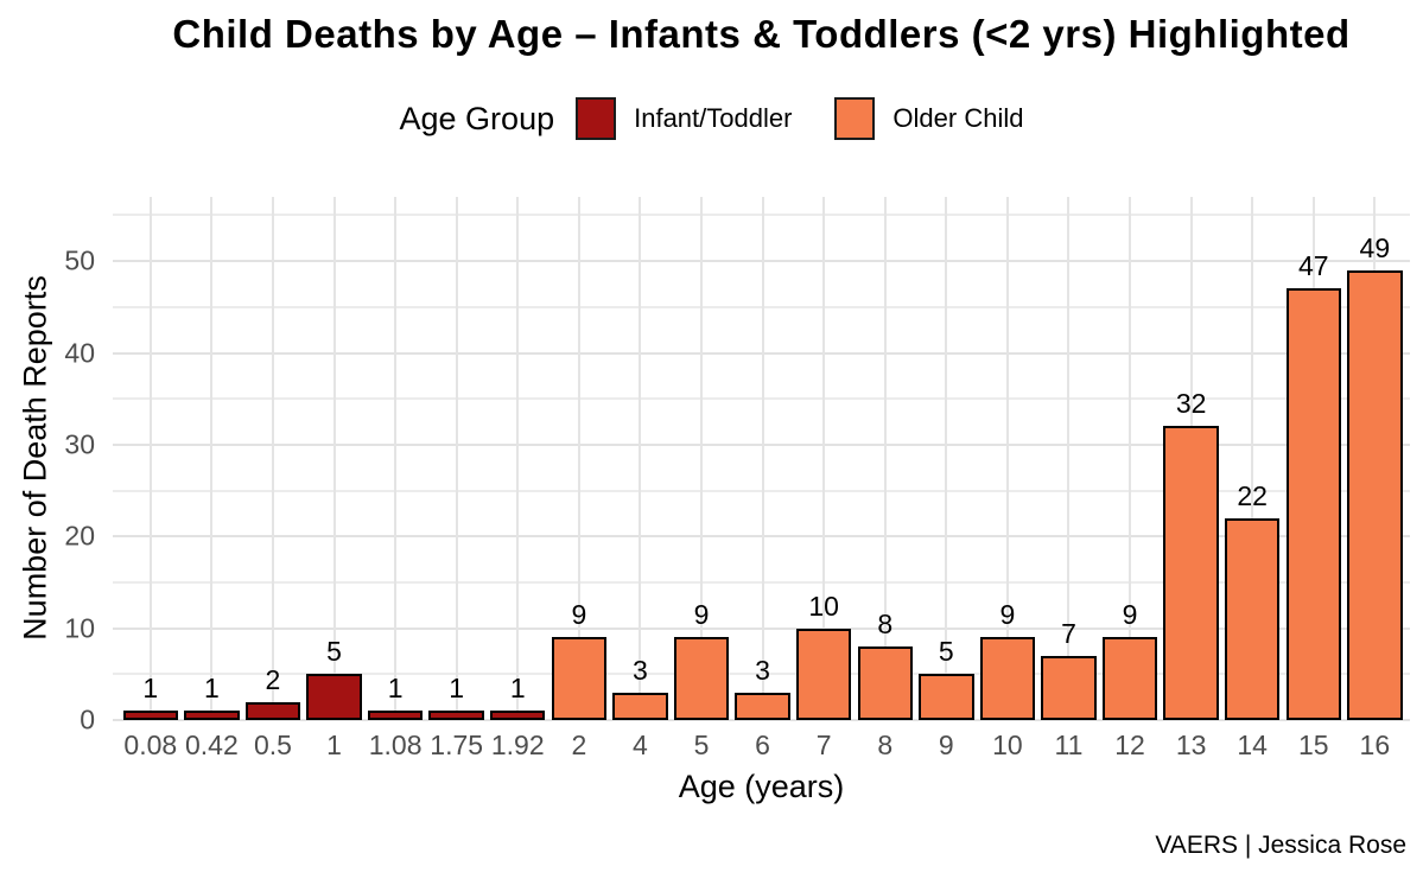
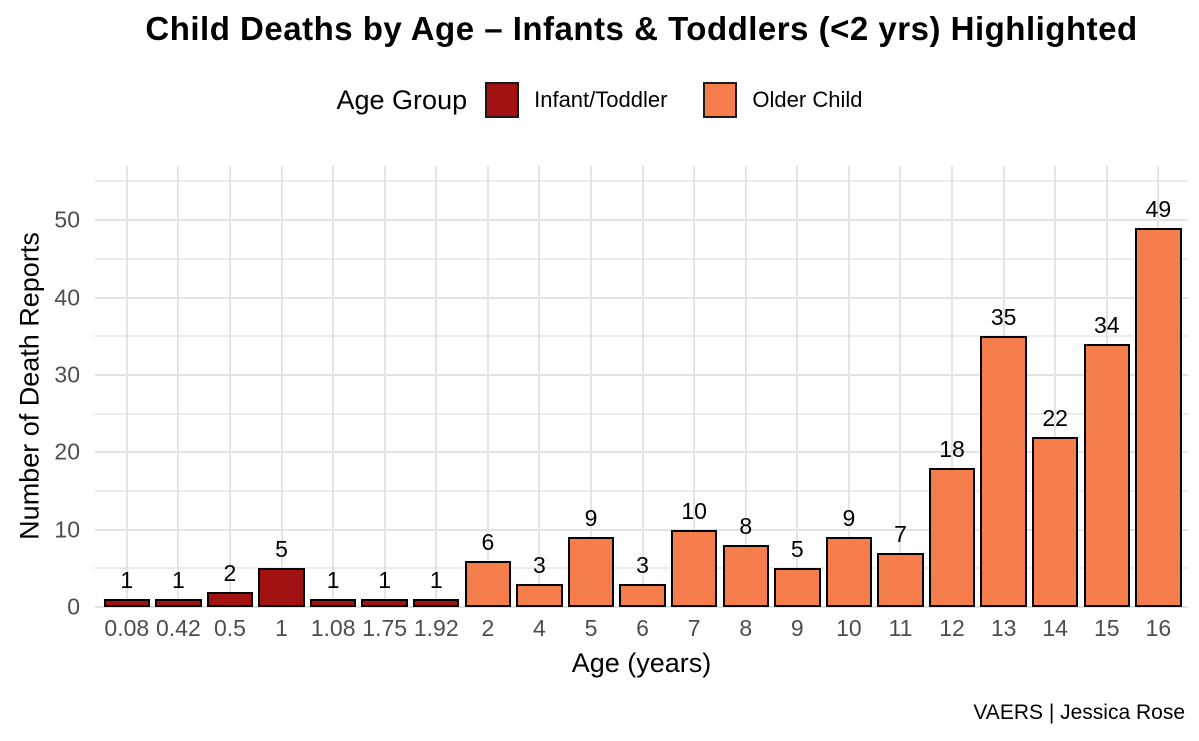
2: 9 -> 6
12: 9 -> 18
13: 32 -> 35
15: 47 -> 34
